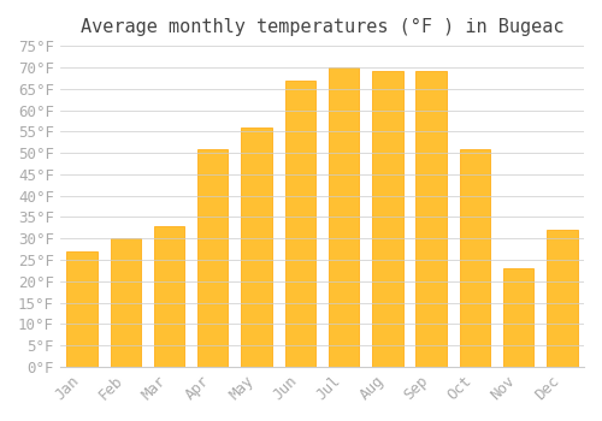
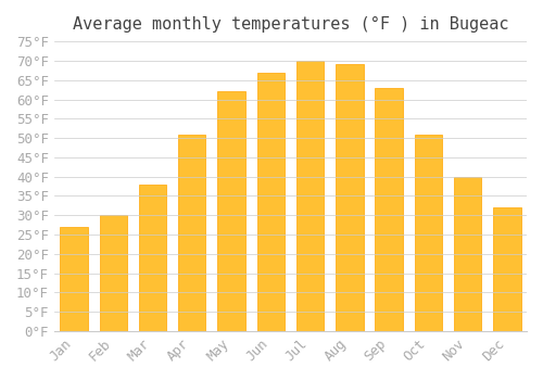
Mar: 33°F -> 38°F
May: 56°F -> 62°F
Sep: 69°F -> 63°F
Nov: 23°F -> 40°F
